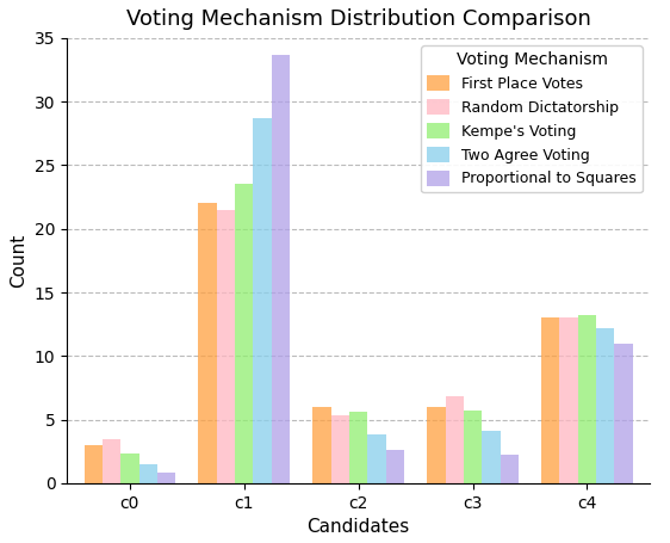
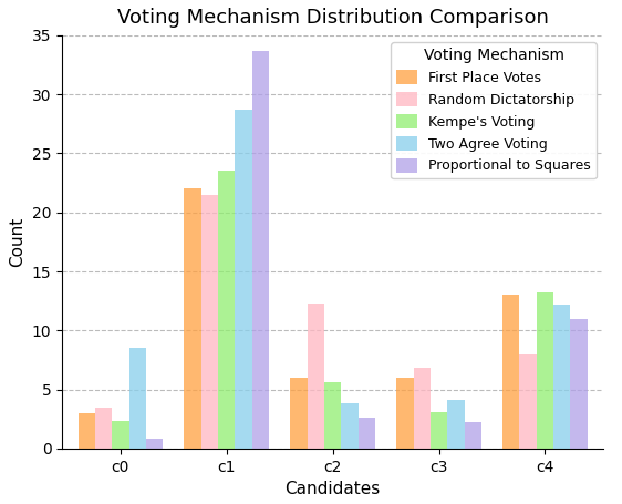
Two Agree Voting/c0: 1.5 -> 8.5
Random Dictatorship/c2: 5.3 -> 12.3
Kempe's Voting/c3: 5.7 -> 3.1
Random Dictatorship/c4: 13.0 -> 8.0
